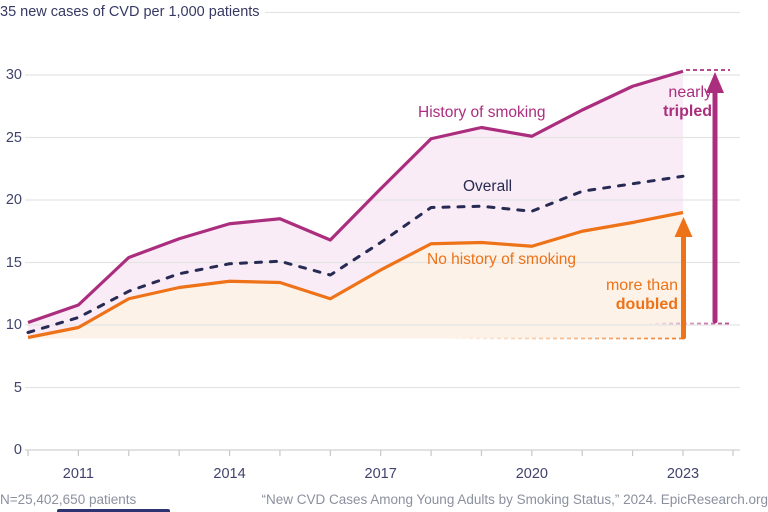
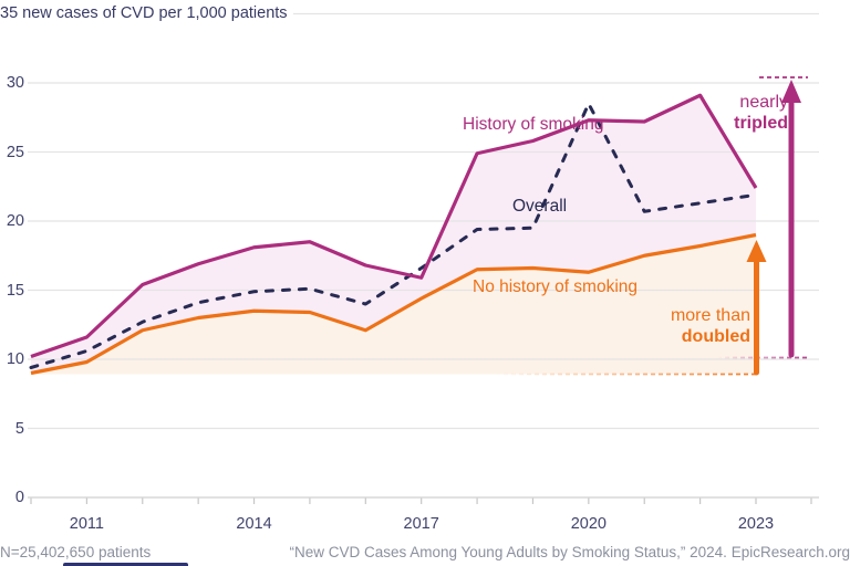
History of smoking/2017: 20.9 -> 15.9
History of smoking/2020: 25.1 -> 27.3
Overall/2020: 19.1 -> 28.5
History of smoking/2023: 30.3 -> 22.4
